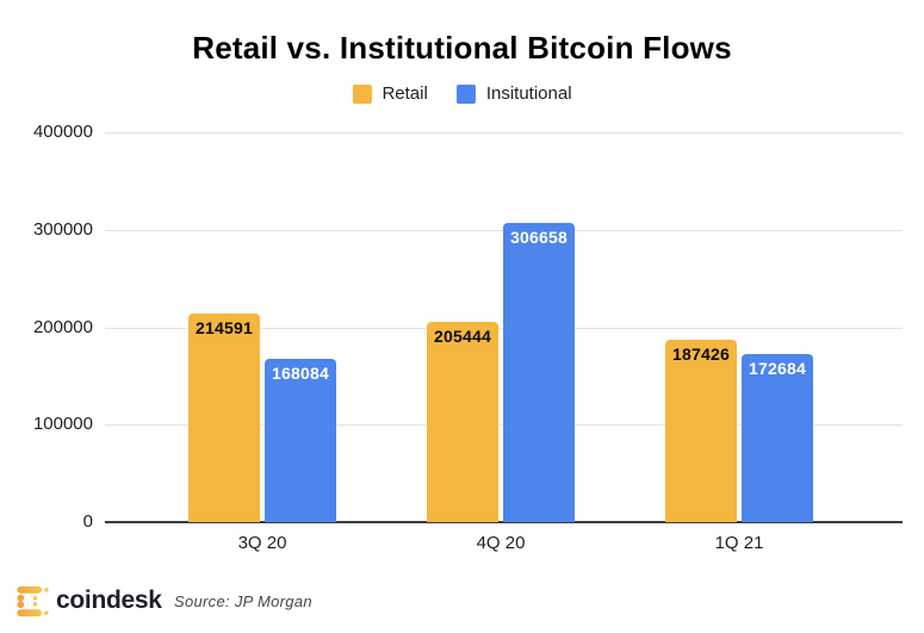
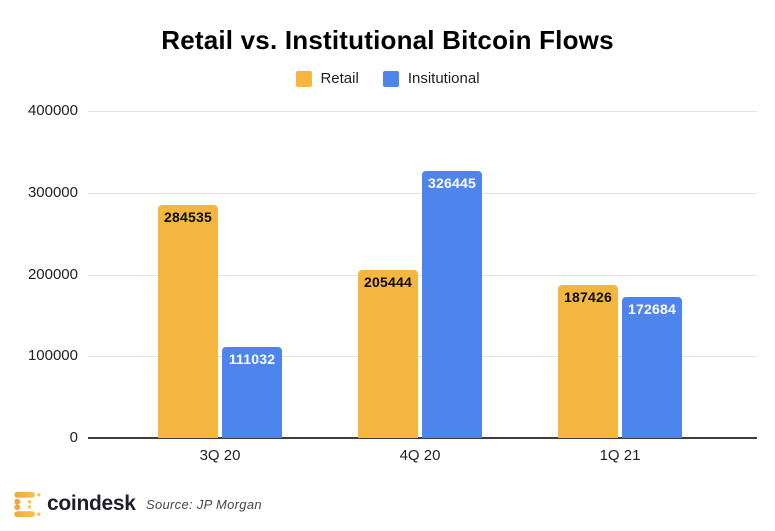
Retail/3Q 20: 214591 -> 284535
Insitutional/3Q 20: 168084 -> 111032
Insitutional/4Q 20: 306658 -> 326445
